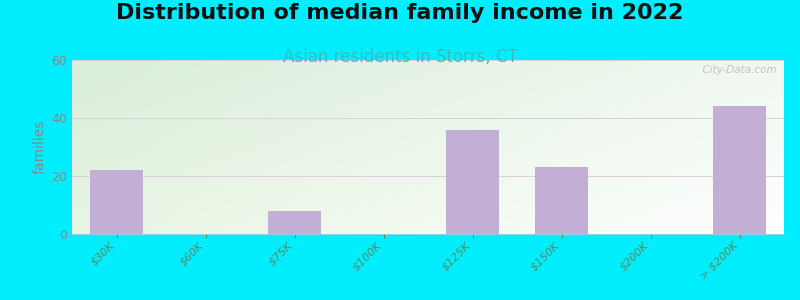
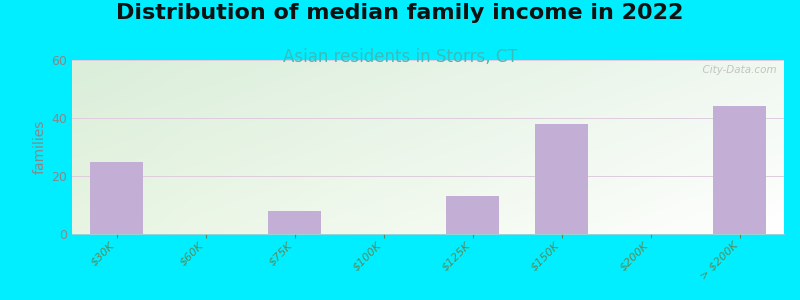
$30K: 22 -> 25
$125K: 36 -> 13
$150K: 23 -> 38
